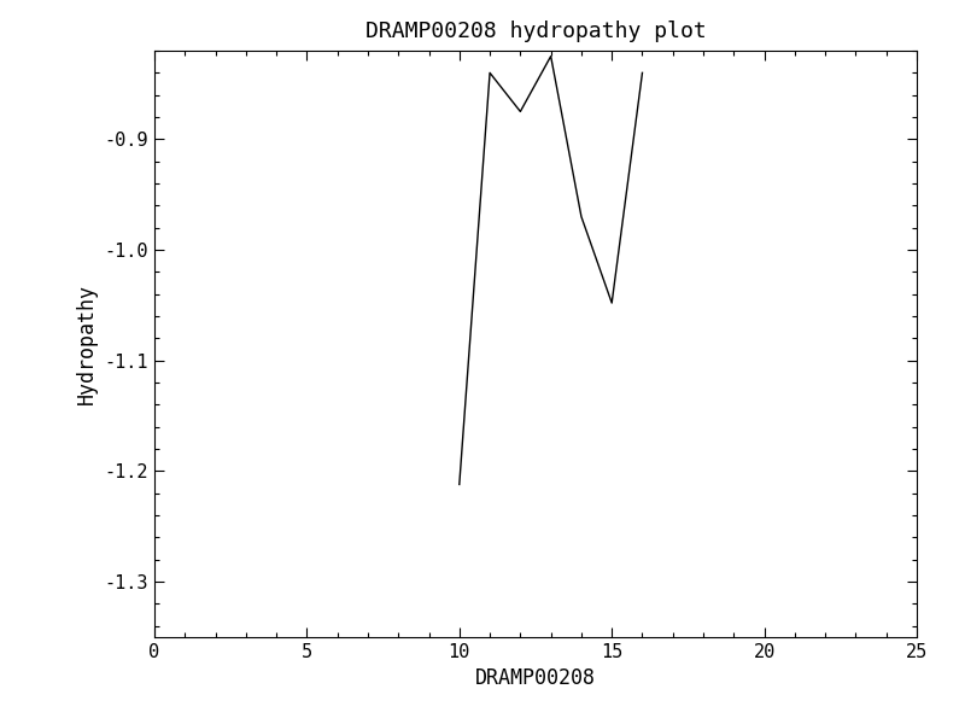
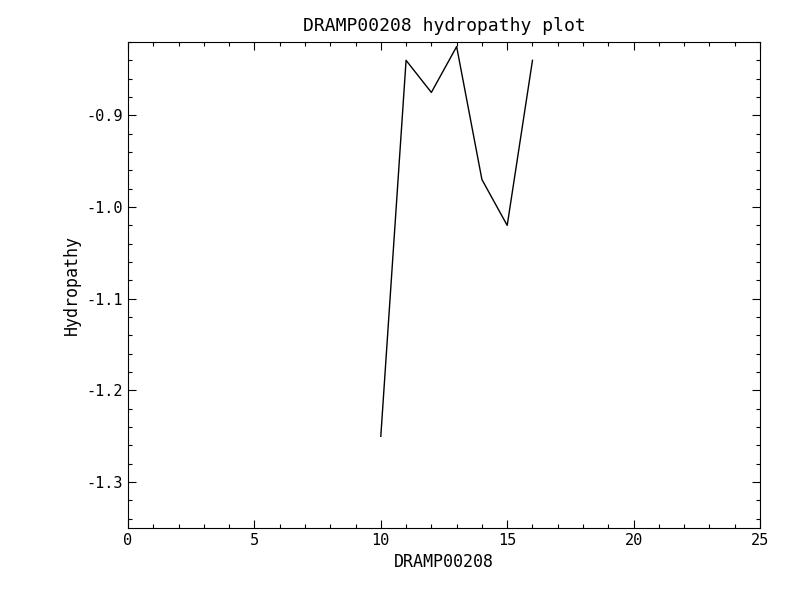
10: -1.212 -> -1.250
15: -1.048 -> -1.020
